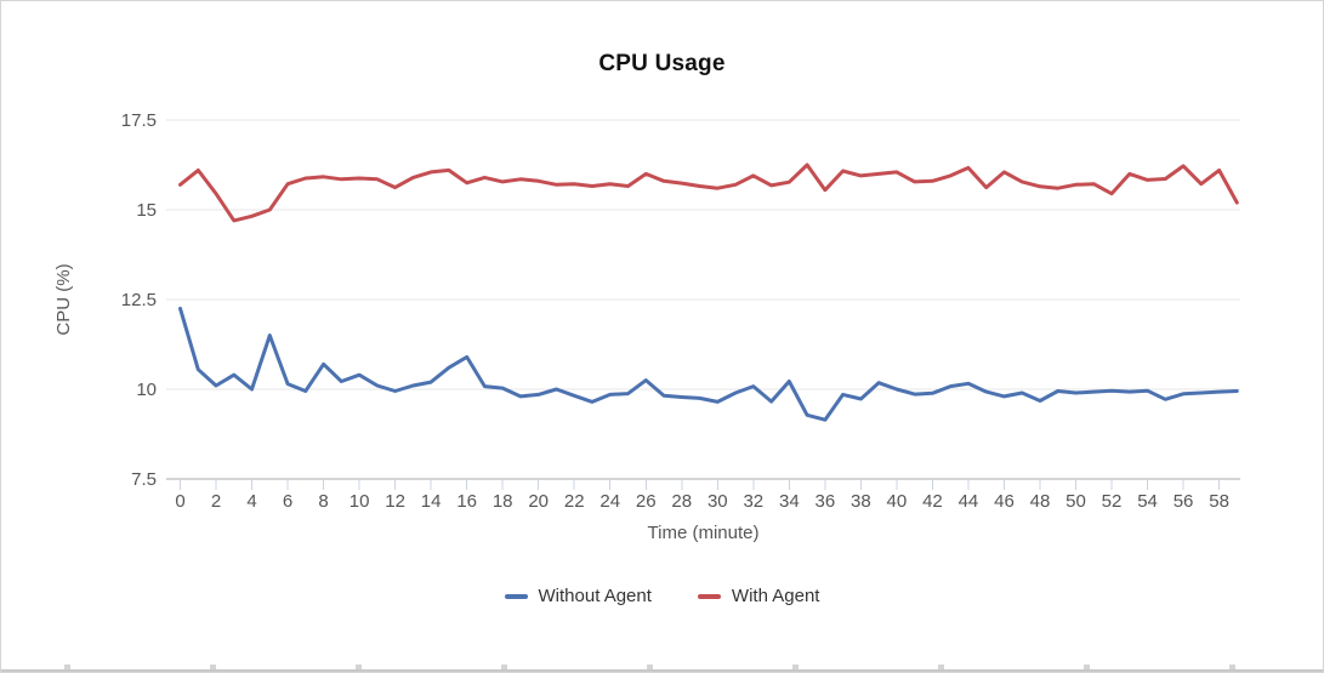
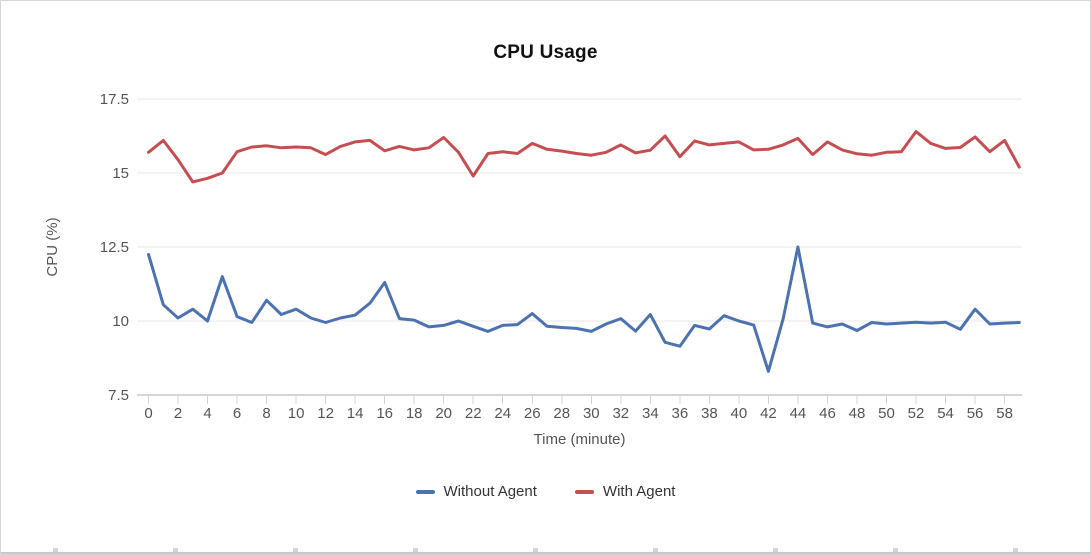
Without Agent/16: 10.9 -> 11.3
With Agent/20: 15.8 -> 16.2
With Agent/22: 15.7 -> 14.9
Without Agent/42: 9.9 -> 8.3
Without Agent/44: 10.2 -> 12.5
With Agent/52: 15.4 -> 16.4
Without Agent/56: 9.9 -> 10.4
